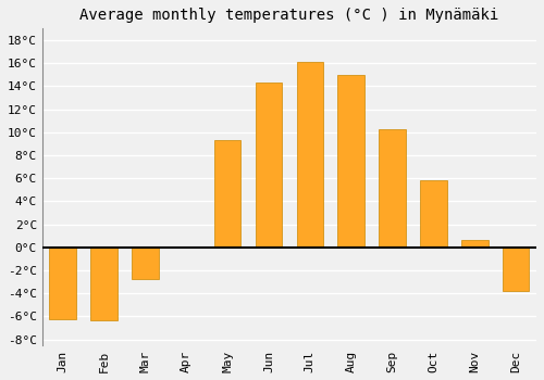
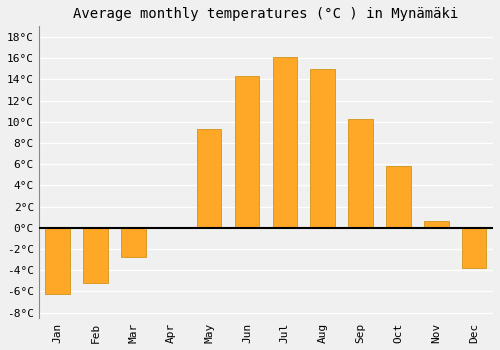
Feb: -6.3°C -> -5.2°C
